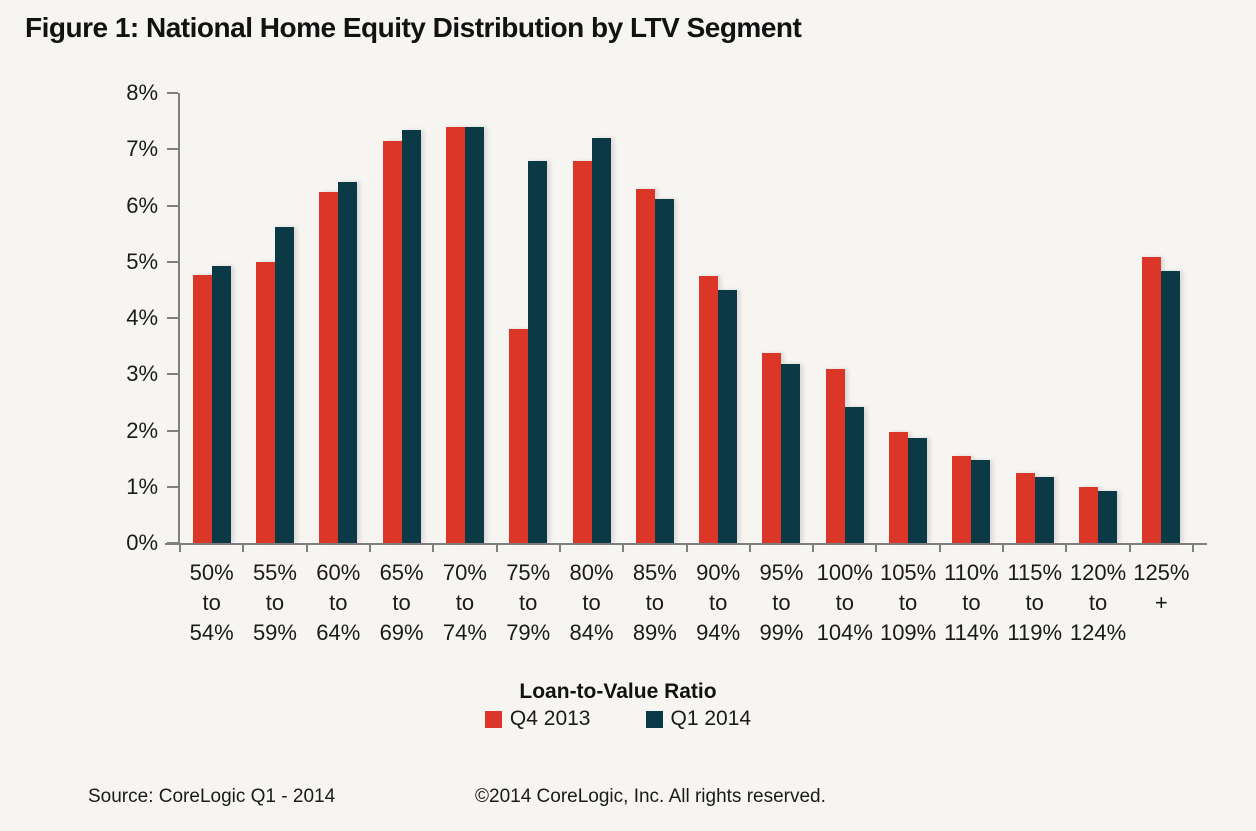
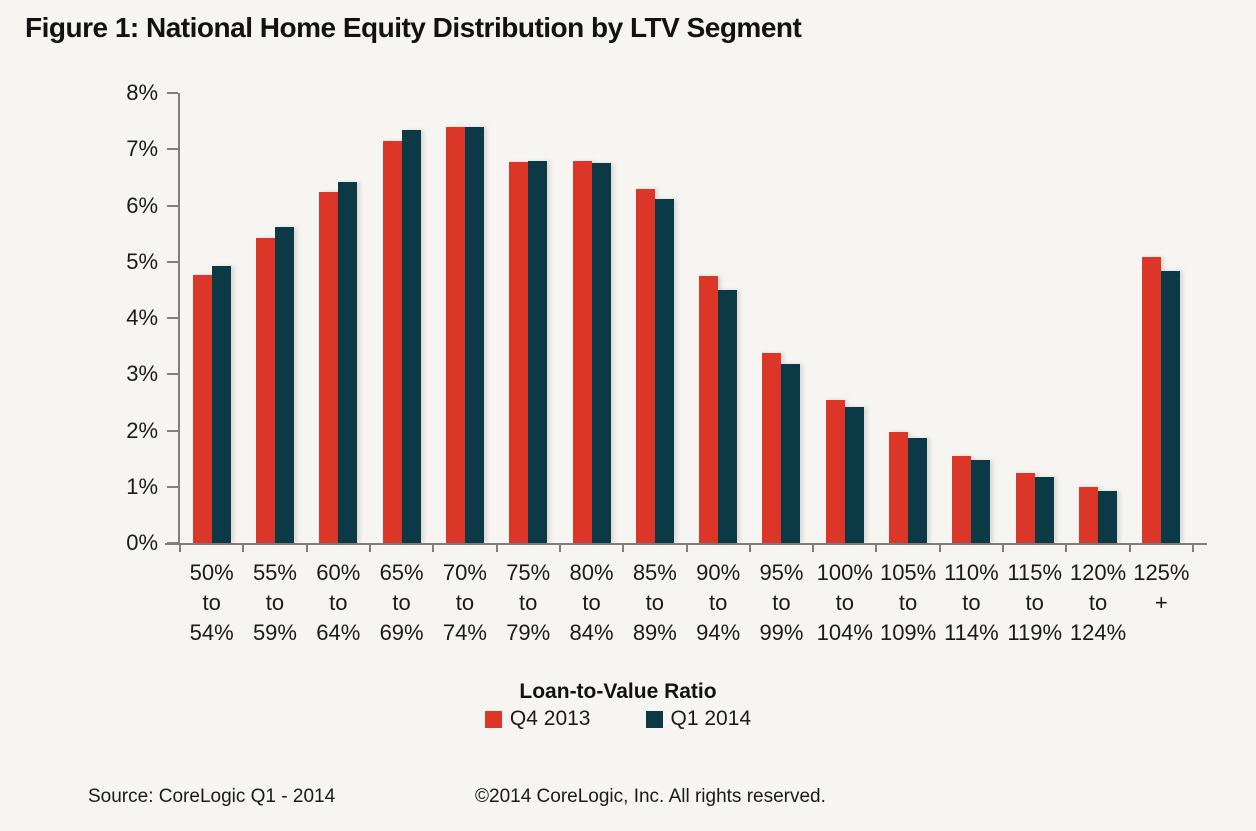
Q4 2013/55% to 59%: 5.0% -> 5.4%
Q4 2013/75% to 79%: 3.8% -> 6.8%
Q1 2014/80% to 84%: 7.2% -> 6.8%
Q4 2013/100% to 104%: 3.1% -> 2.5%
